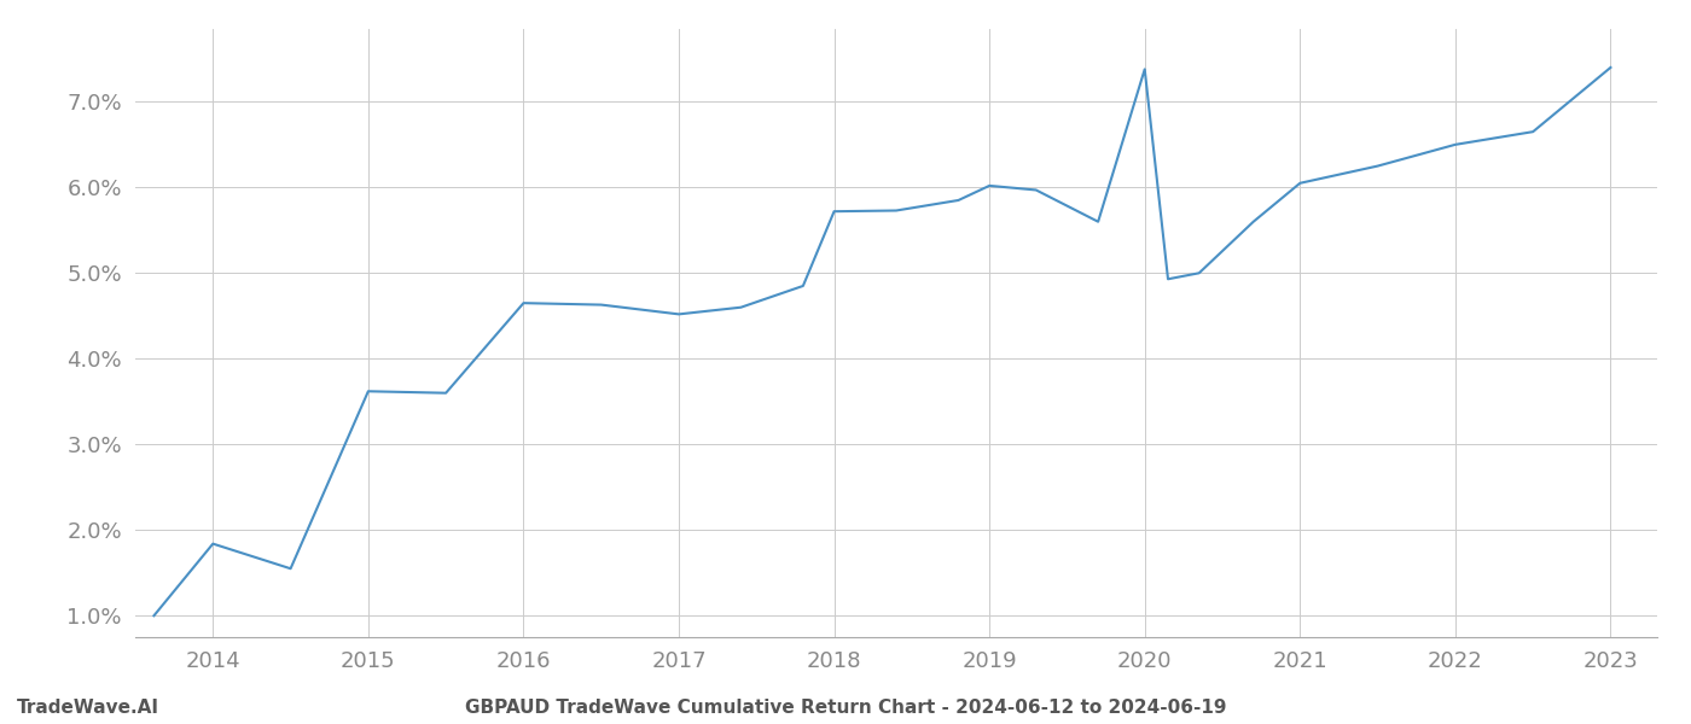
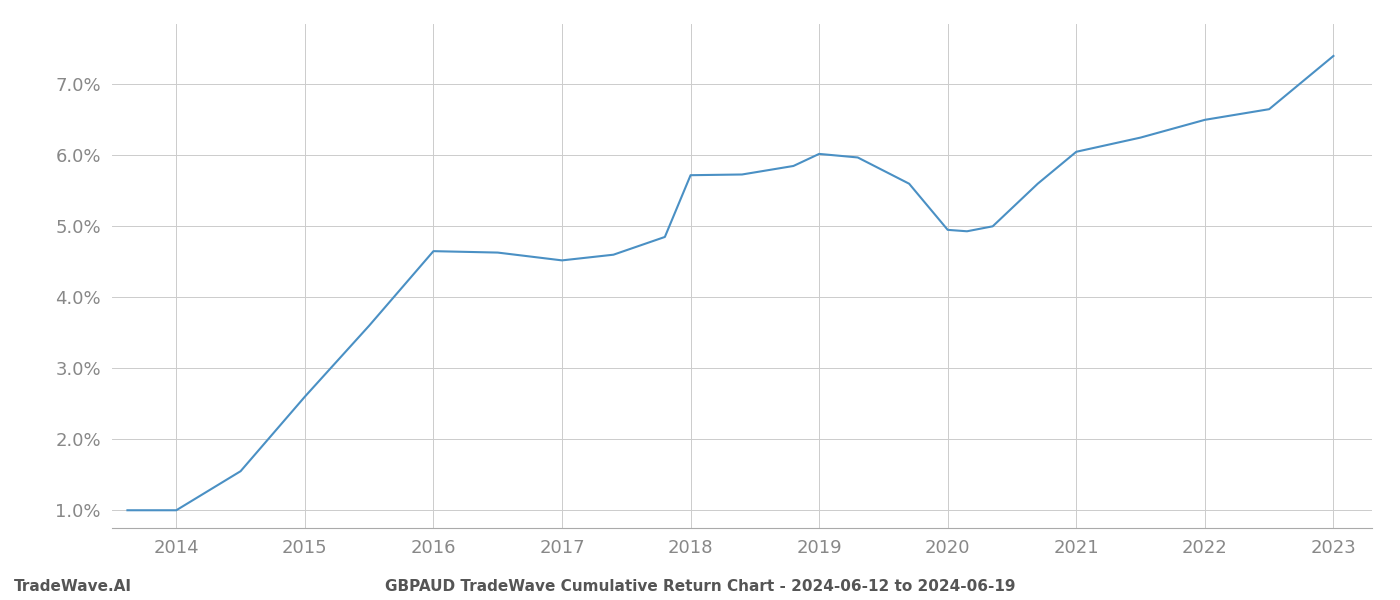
2014: 1.84% -> 1.00%
2015: 3.62% -> 2.60%
2020: 7.38% -> 4.95%
